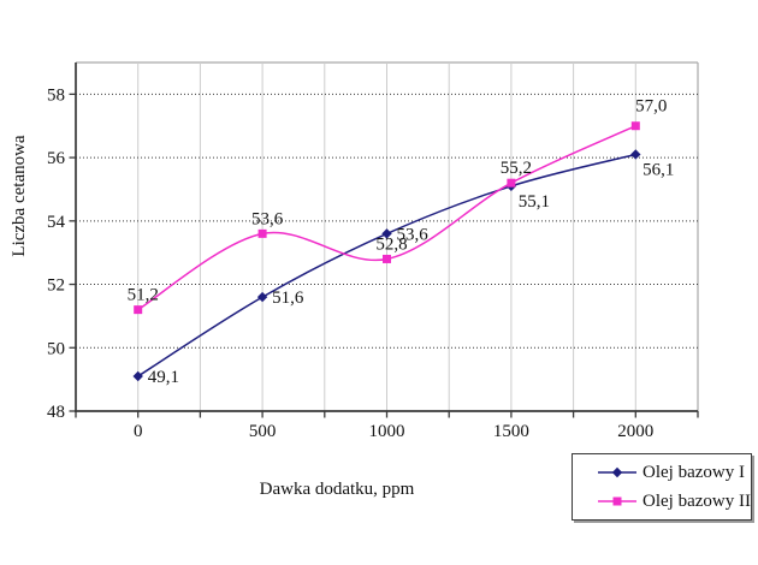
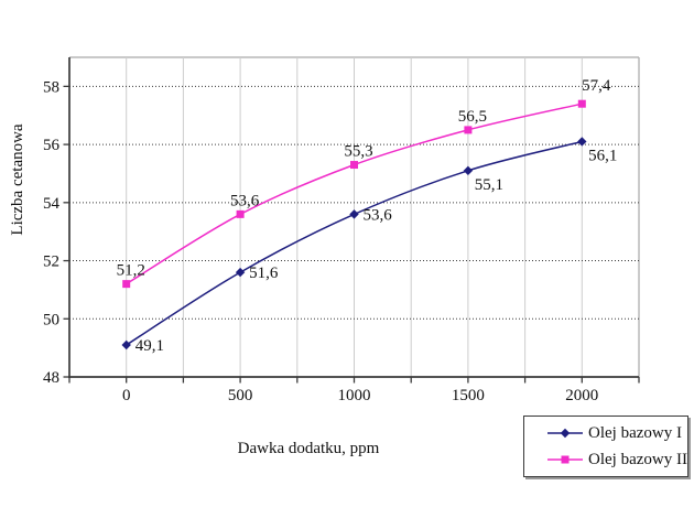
Olej bazowy II/1000: 52,8 -> 55,3
Olej bazowy II/1500: 55,2 -> 56,5
Olej bazowy II/2000: 57,0 -> 57,4
